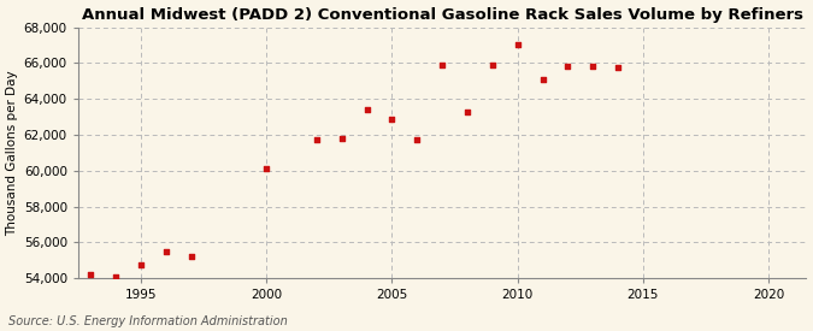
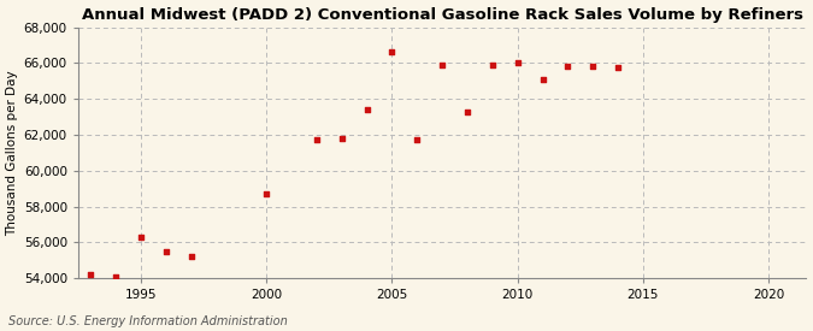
1995: 54,800 -> 56,300
2000: 60,100 -> 58,700
2005: 62,800 -> 66,600
2010: 67,000 -> 66,000
